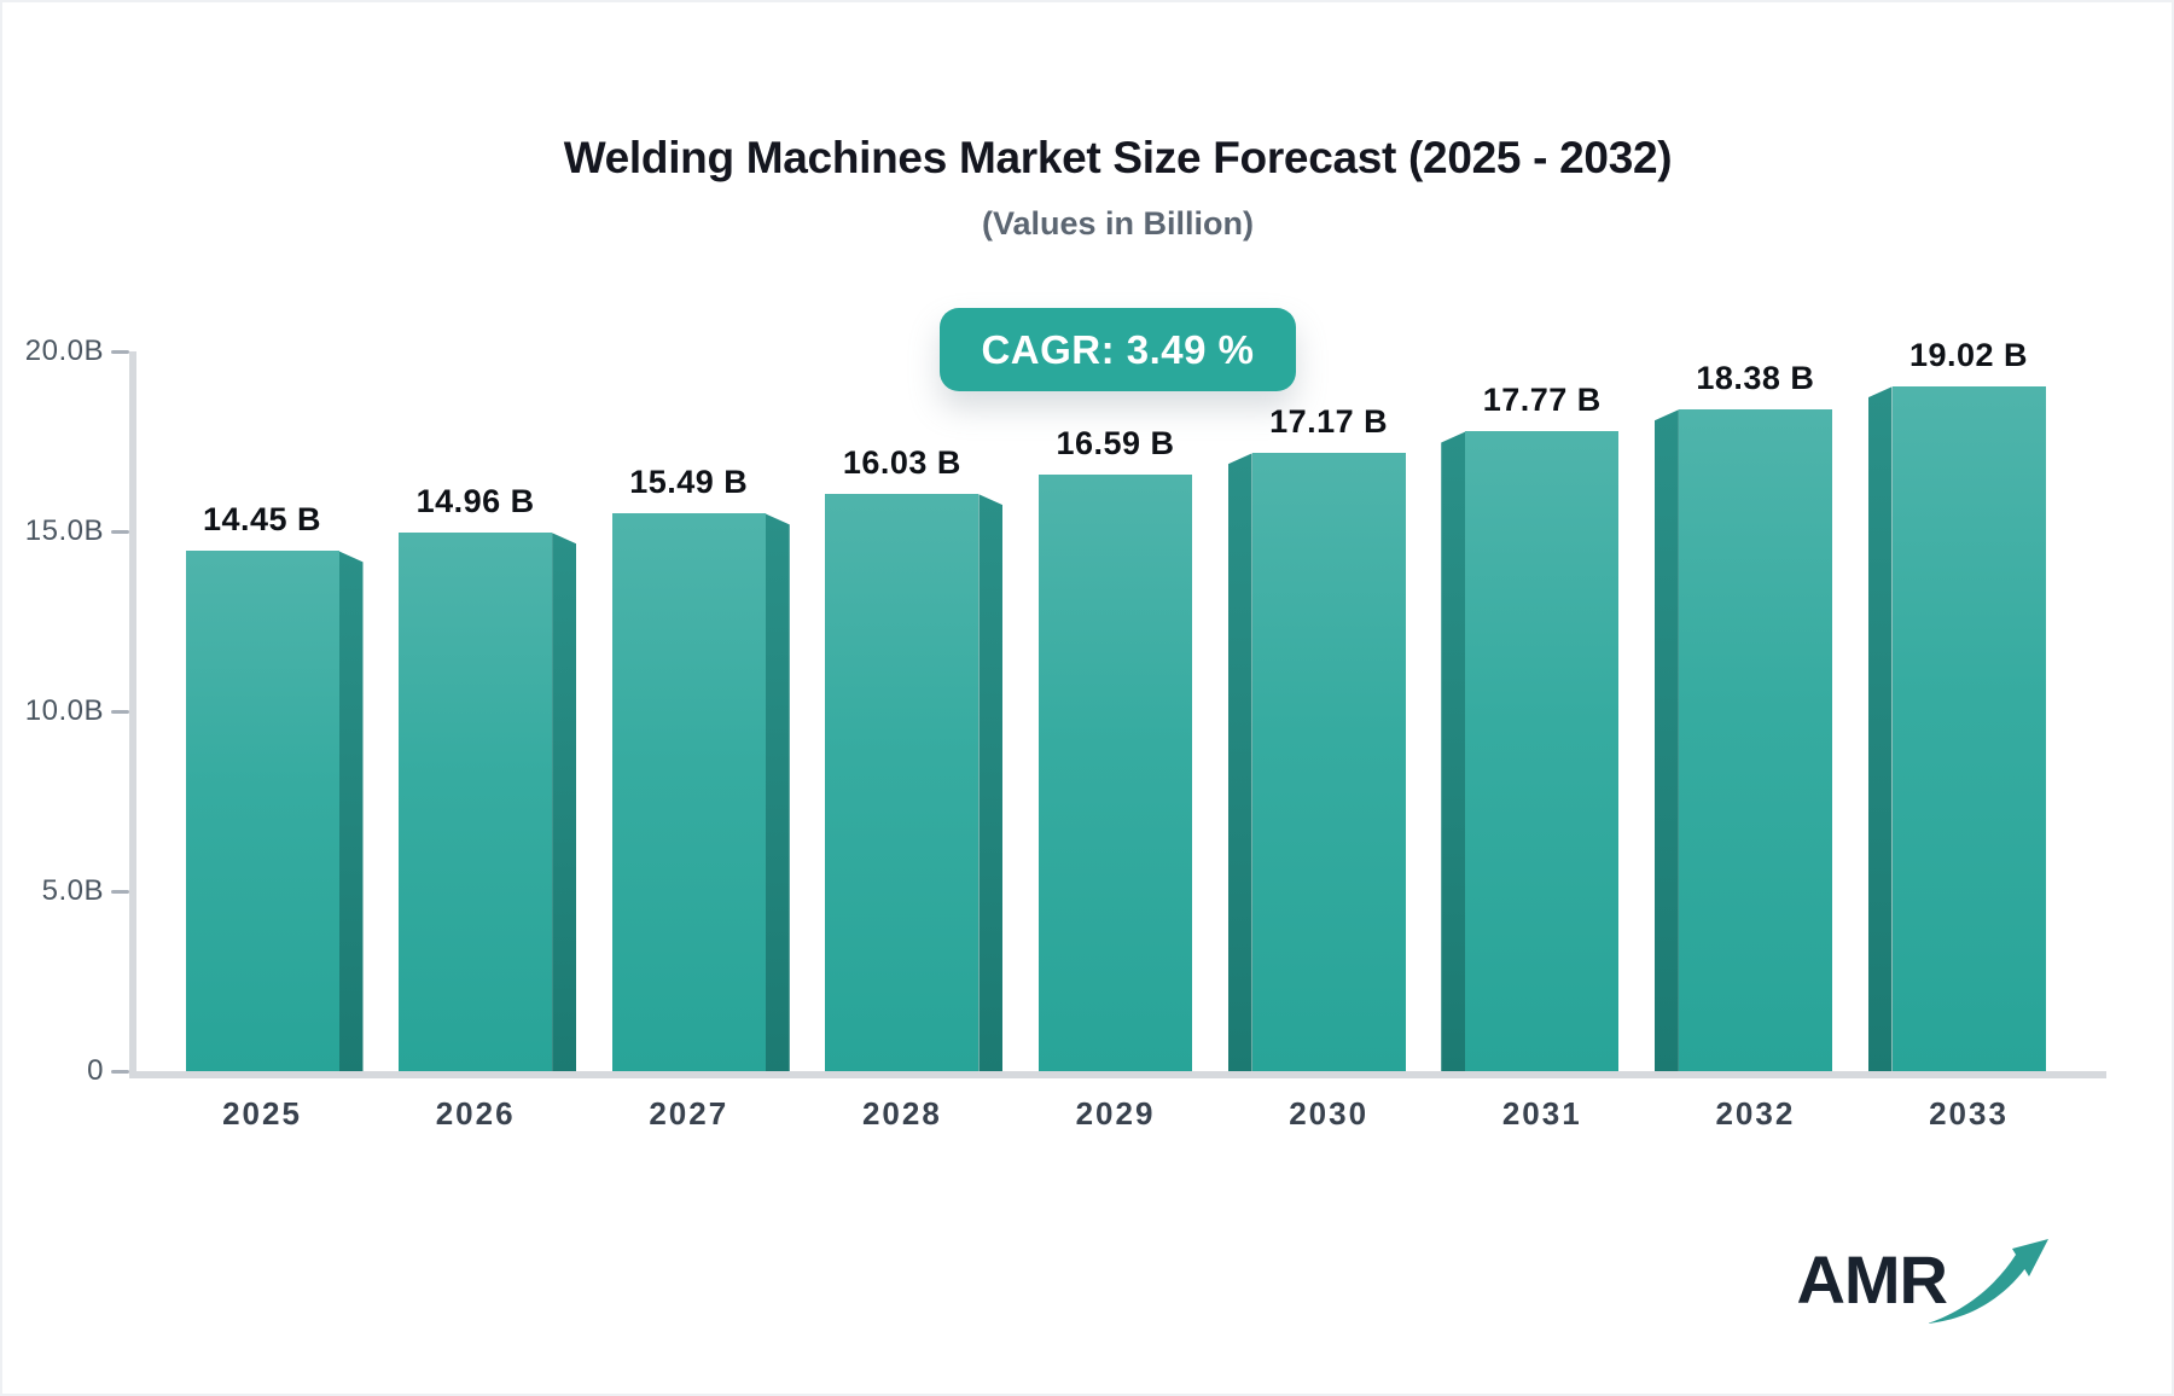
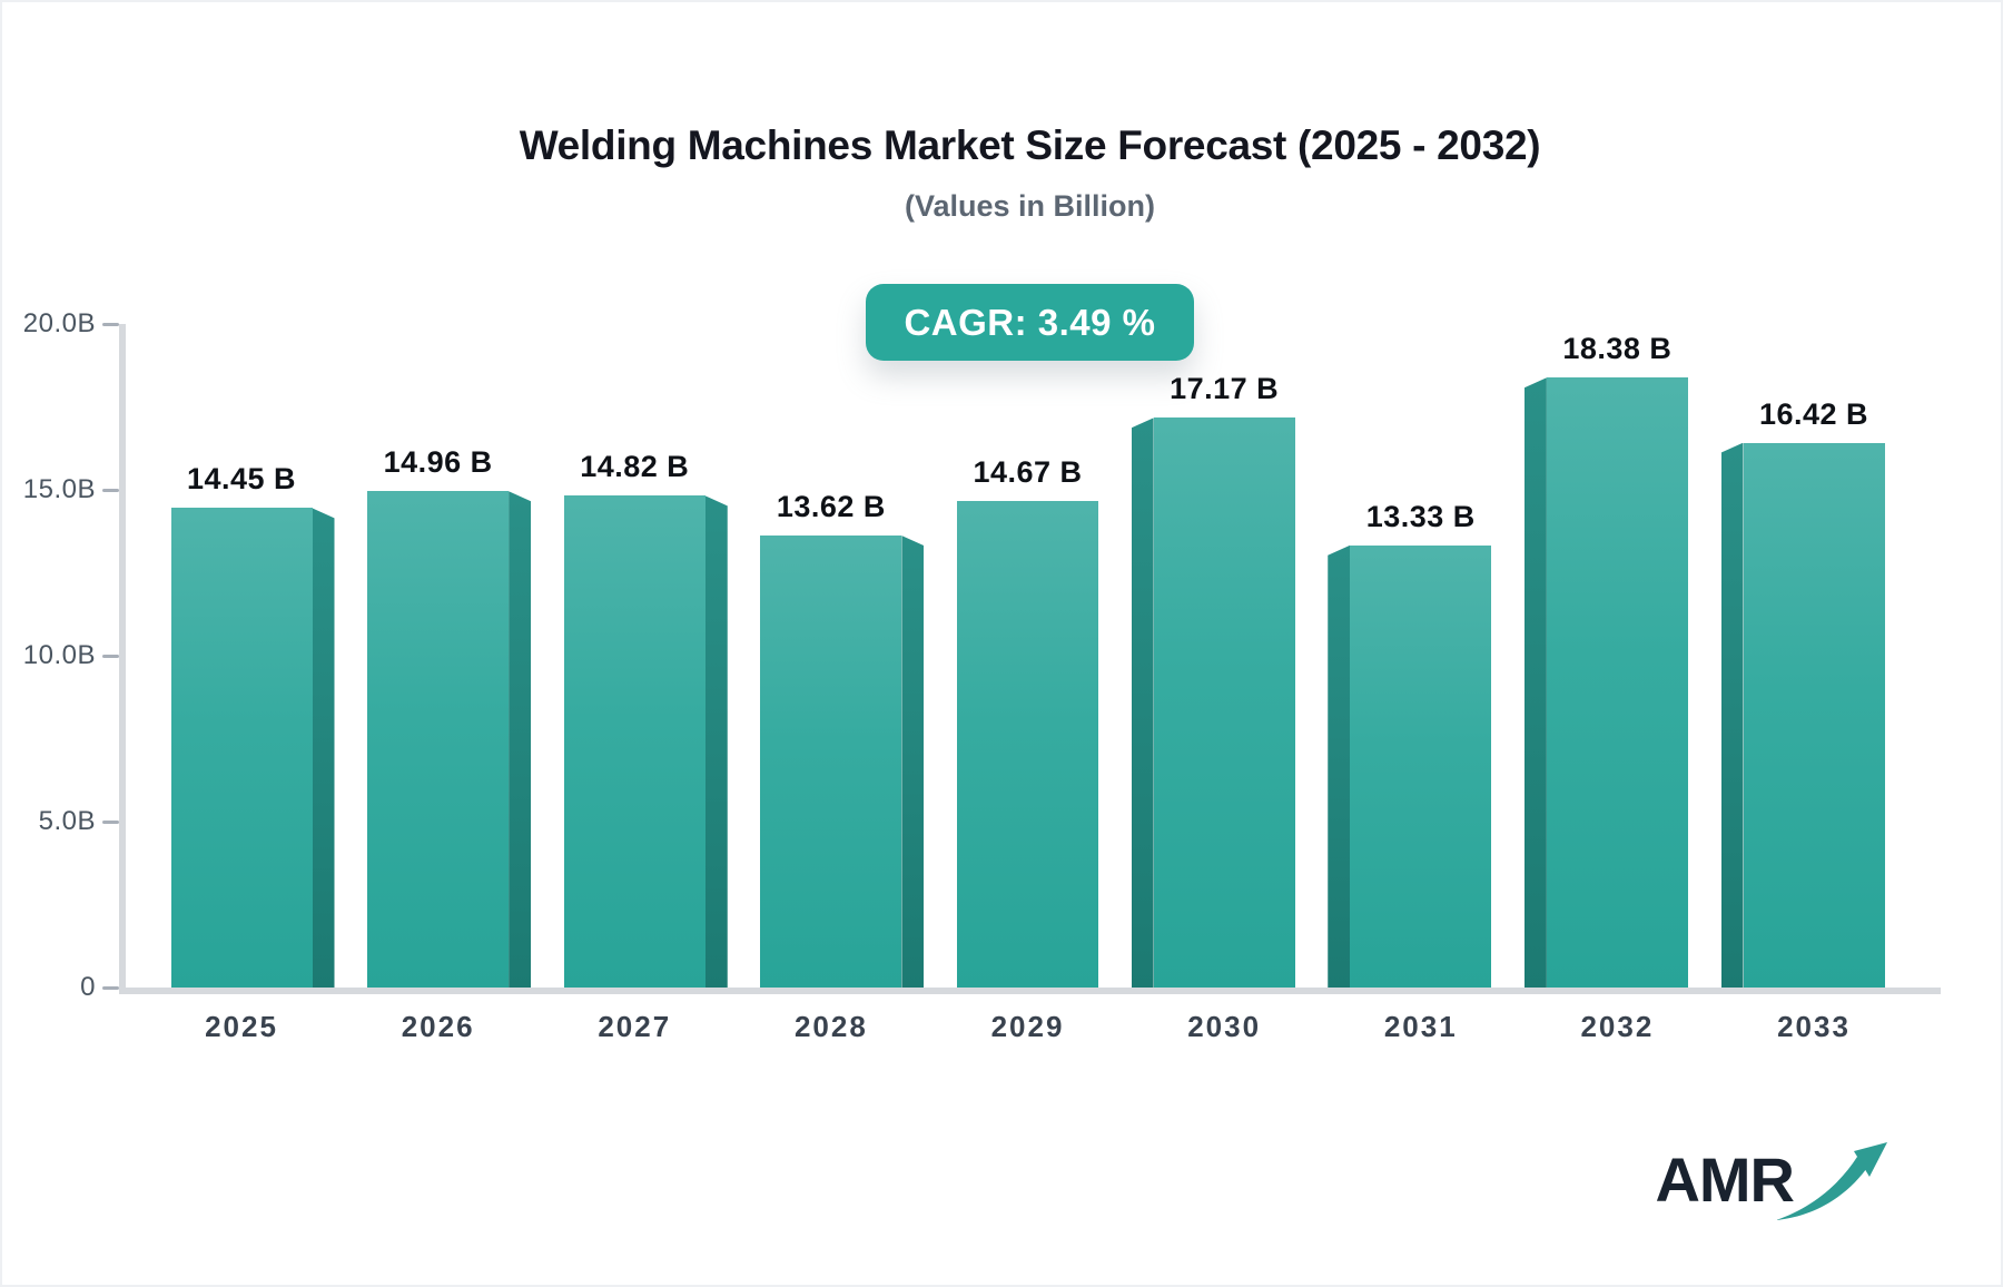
2027: 15.49 -> 14.82
2028: 16.03 -> 13.62
2029: 16.59 -> 14.67
2031: 17.77 -> 13.33
2033: 19.02 -> 16.42
